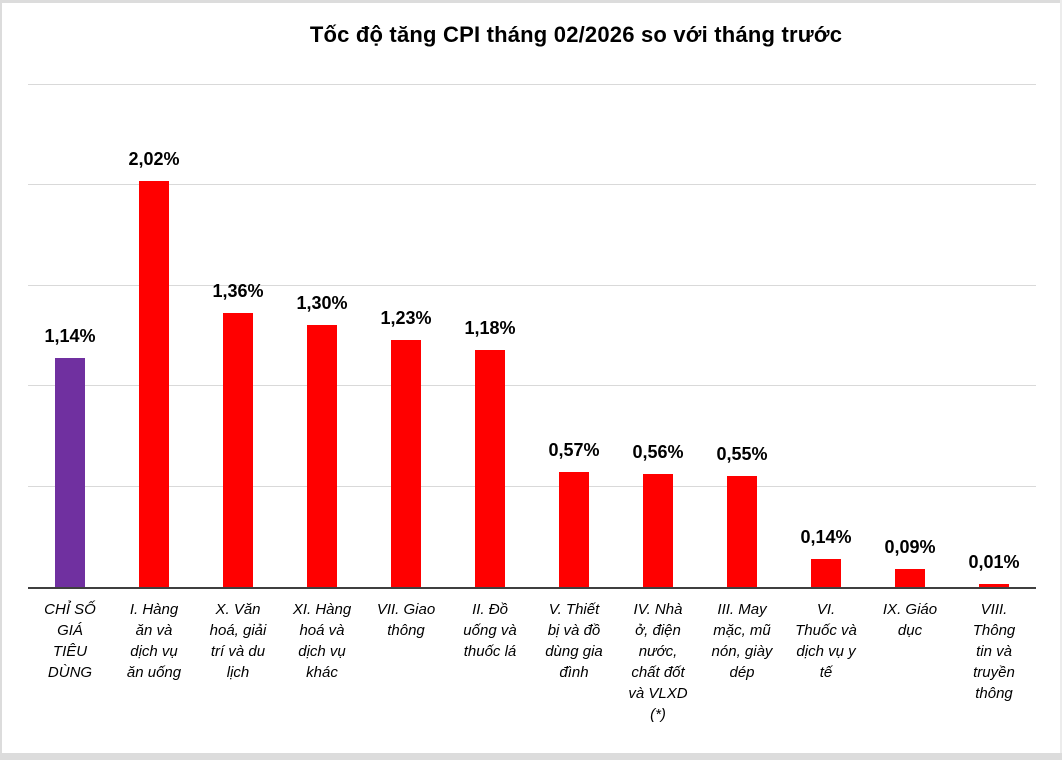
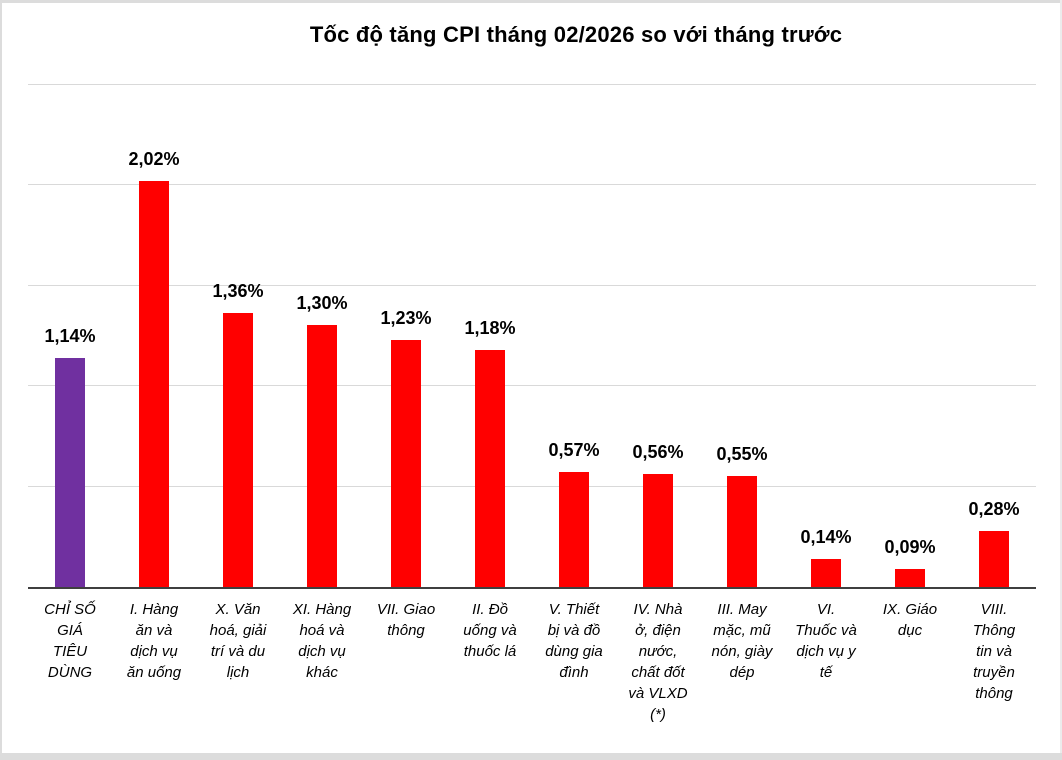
VIII. Thông tin và truyền thông: 0,01% -> 0,28%
